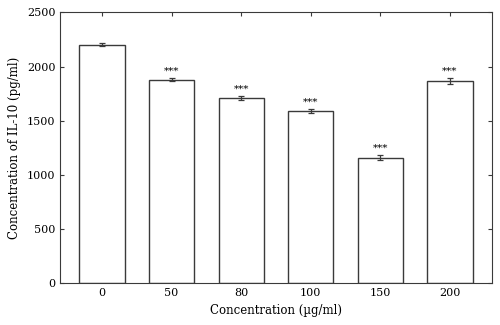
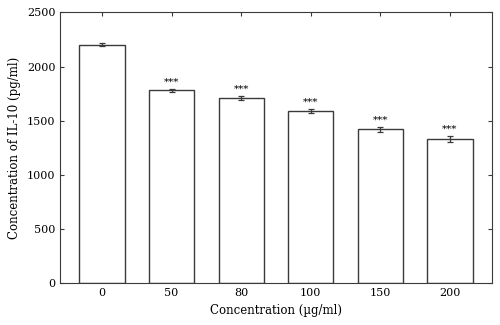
50: 1880 -> 1780
150: 1160 -> 1420
200: 1870 -> 1330
